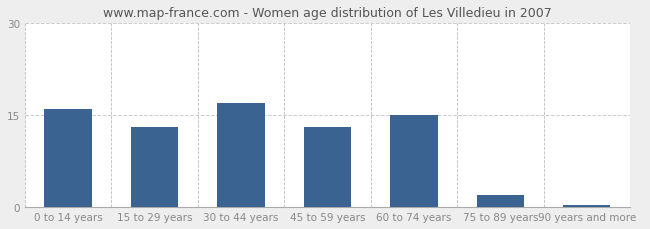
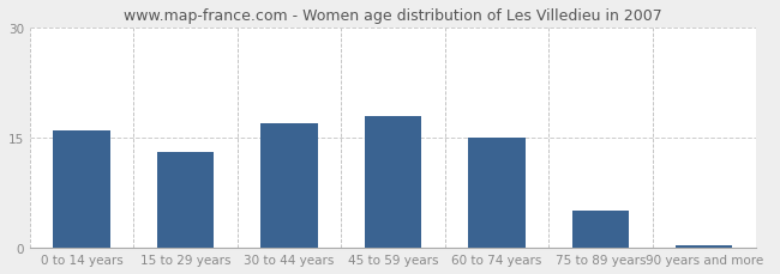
45 to 59 years: 13.0 -> 18.0
75 to 89 years: 2.0 -> 5.0
